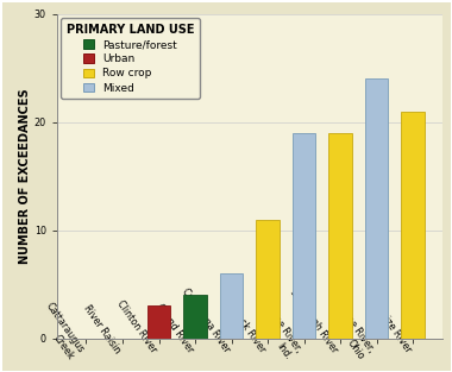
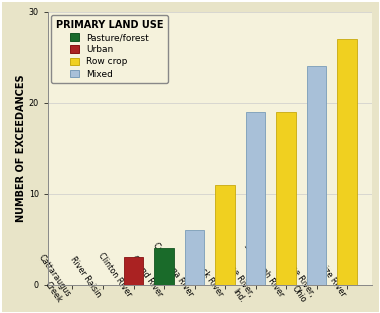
Auglaize River: 21 -> 27
